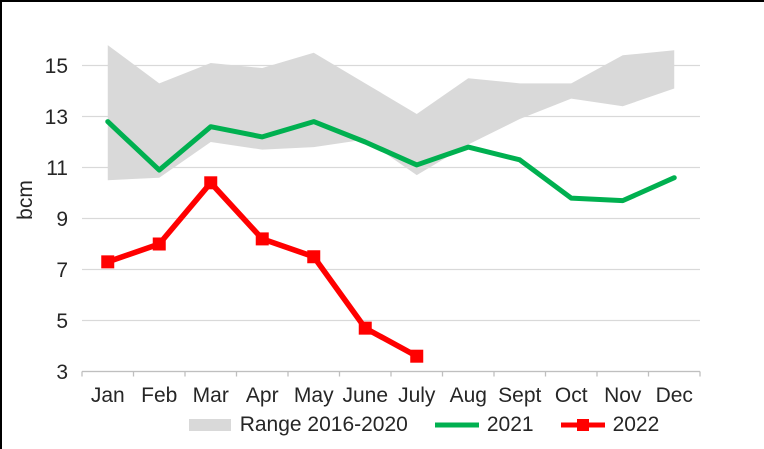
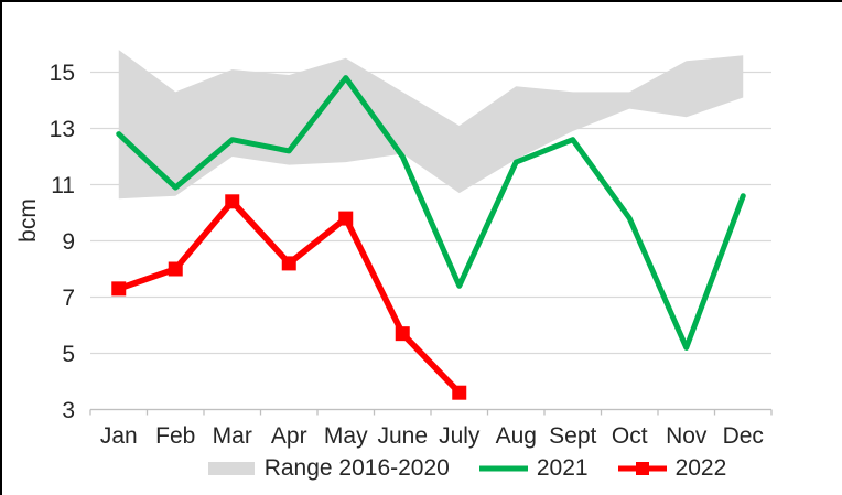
2021/May: 12.8 -> 14.8
2022/May: 7.5 -> 9.8
2022/June: 4.7 -> 5.7
2021/July: 11.1 -> 7.4
2021/Sept: 11.3 -> 12.6
2021/Nov: 9.7 -> 5.2
